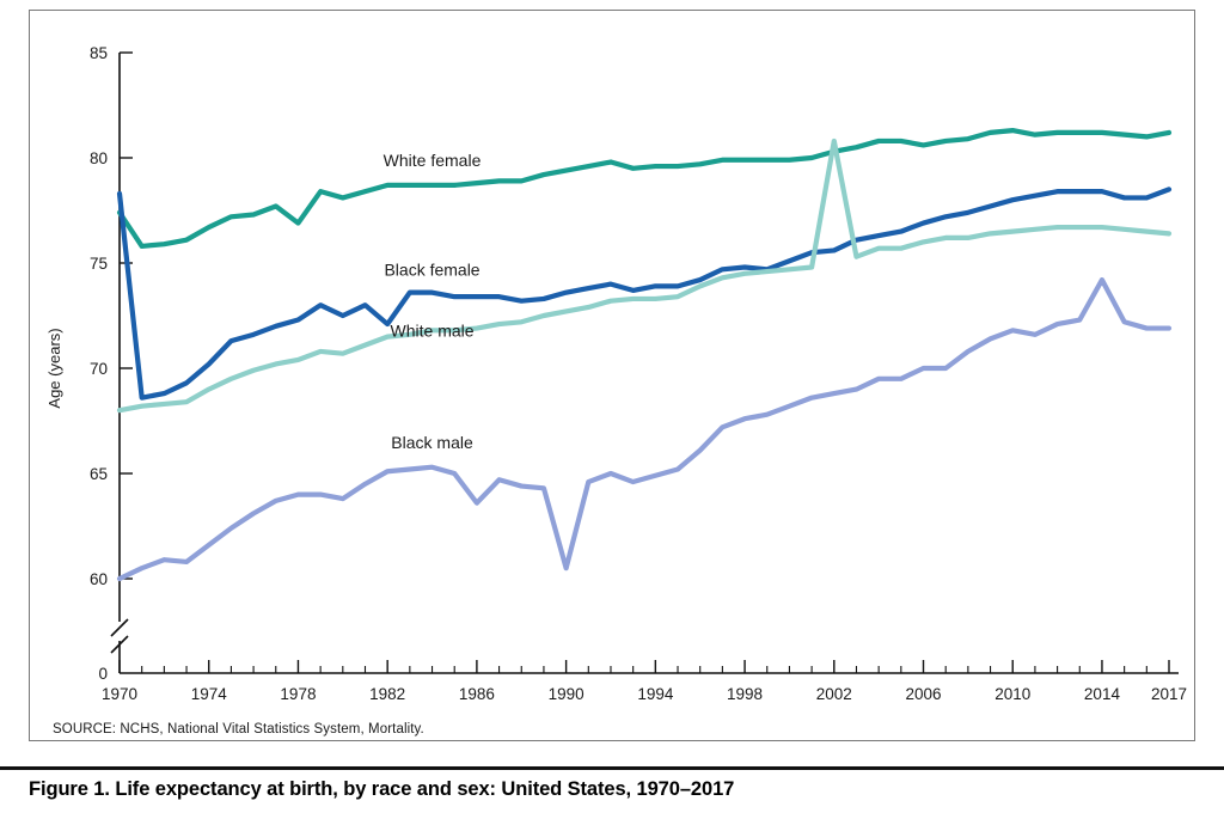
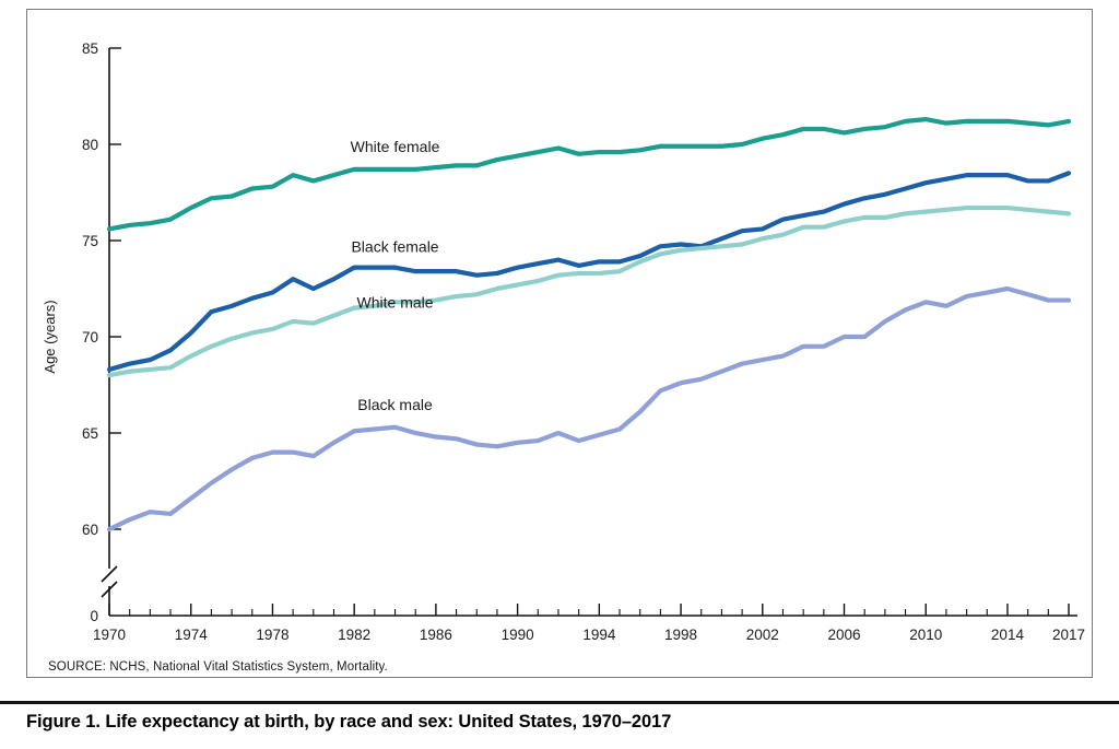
White female/1970: 77.4 -> 75.6
Black female/1970: 78.3 -> 68.3
White female/1978: 76.9 -> 77.8
Black female/1982: 72.1 -> 73.6
Black male/1986: 63.6 -> 64.8
Black male/1990: 60.5 -> 64.5
White male/2002: 80.8 -> 75.1
Black male/2014: 74.2 -> 72.5
